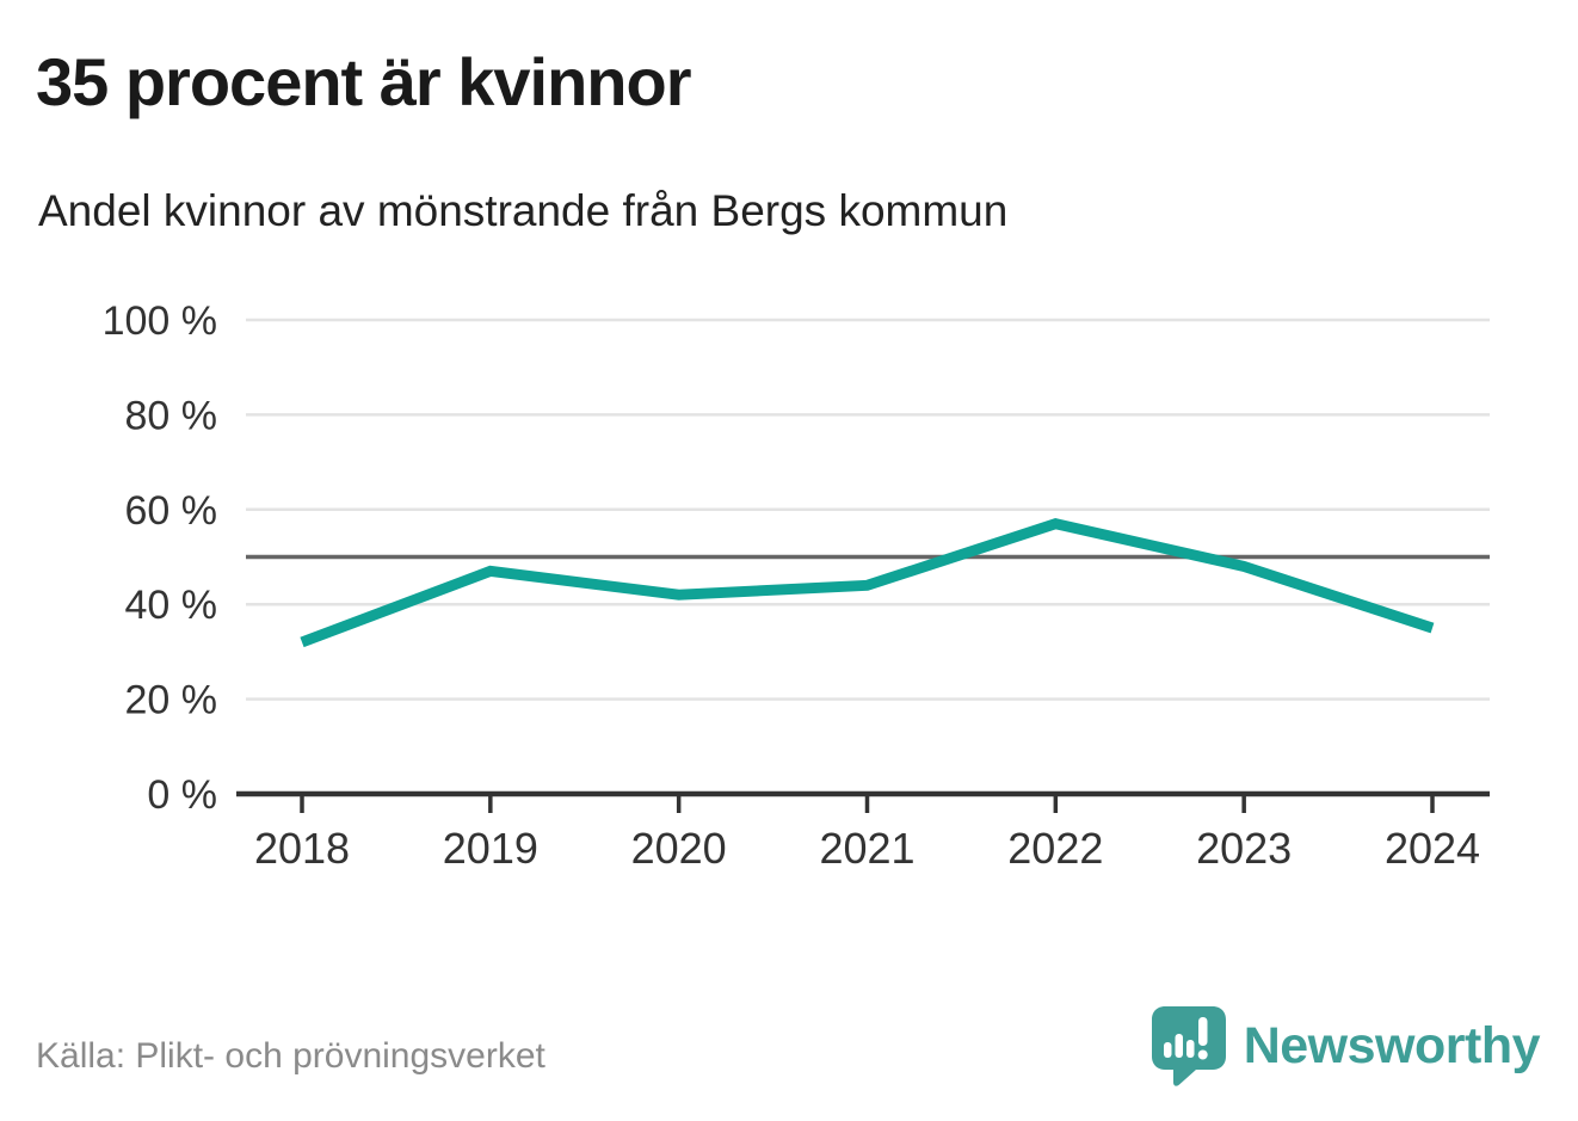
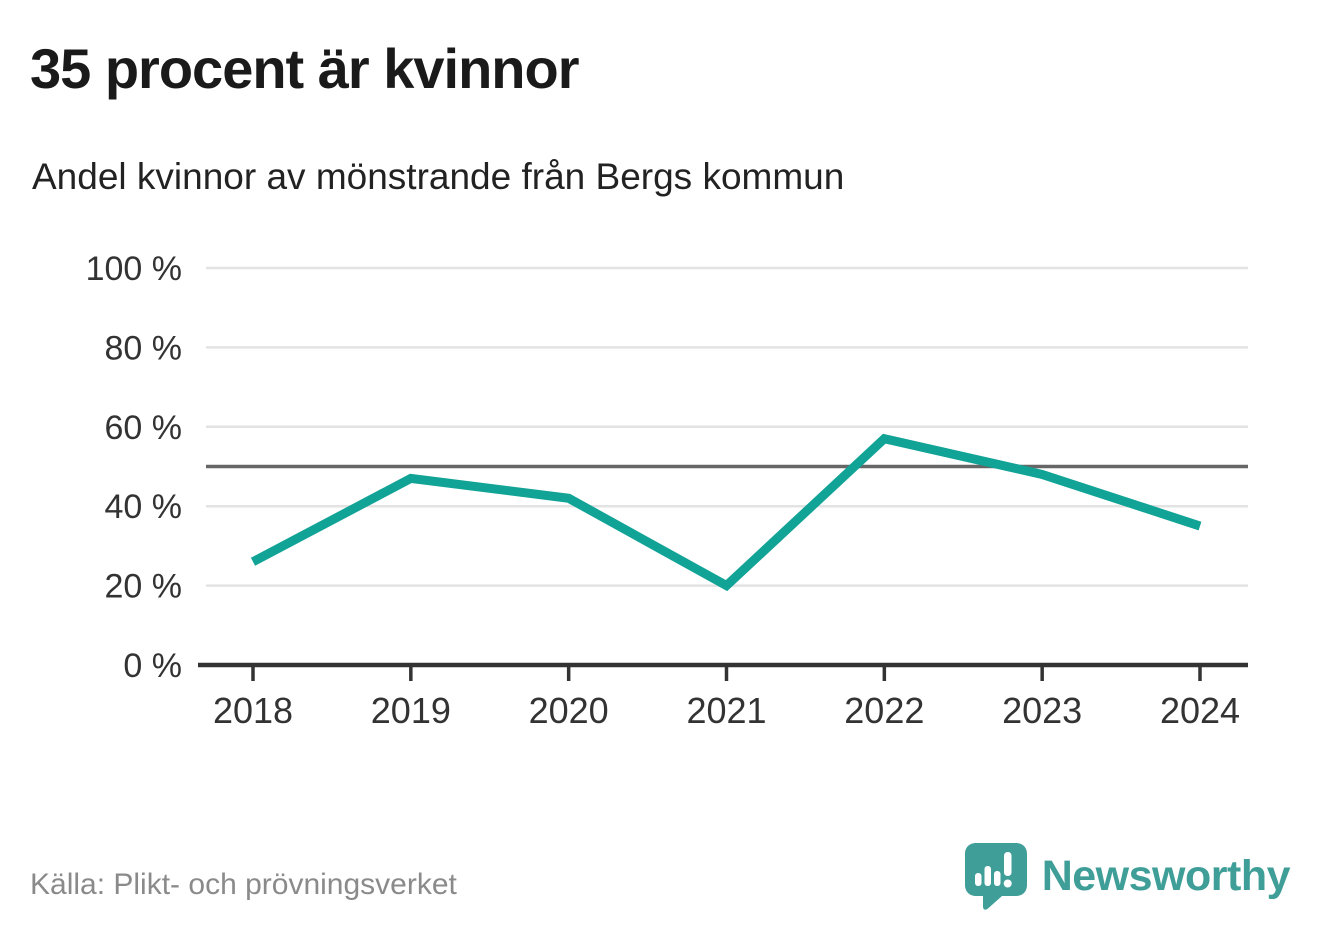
2018: 32% -> 26%
2021: 44% -> 20%
